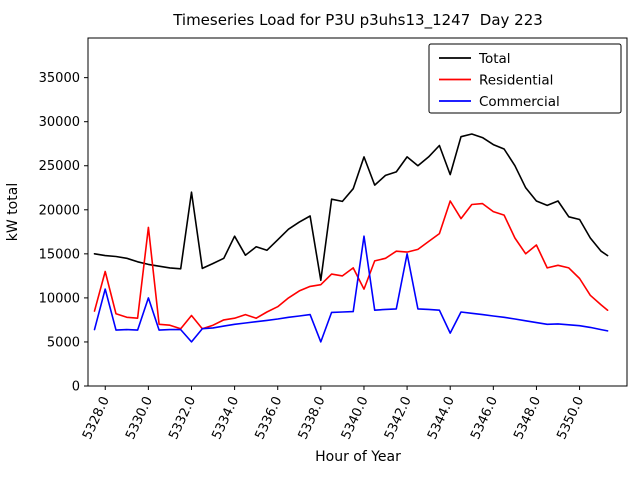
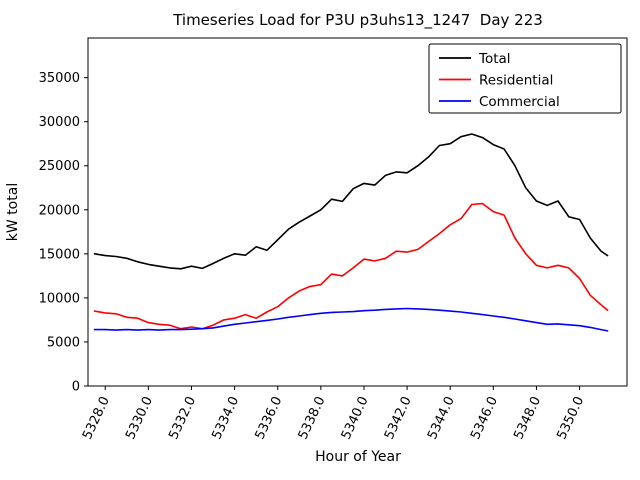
Residential/5328.0: 13000 -> 8000
Commercial/5328.0: 11000 -> 6000
Residential/5330.0: 18000 -> 7000
Commercial/5330.0: 10000 -> 6000
Total/5332.0: 22000 -> 14000
Residential/5332.0: 8000 -> 7000
Commercial/5332.0: 5000 -> 6000
Total/5334.0: 17000 -> 15000
Total/5338.0: 12000 -> 20000
Commercial/5338.0: 5000 -> 8000
Total/5340.0: 26000 -> 23000
Residential/5340.0: 11000 -> 14000
Commercial/5340.0: 17000 -> 9000
Total/5342.0: 26000 -> 24000
Commercial/5342.0: 15000 -> 9000
Total/5344.0: 24000 -> 28000
Residential/5344.0: 21000 -> 18000
Commercial/5344.0: 6000 -> 8000
Residential/5348.0: 16000 -> 14000
